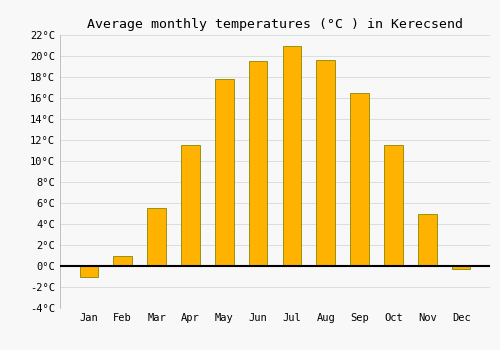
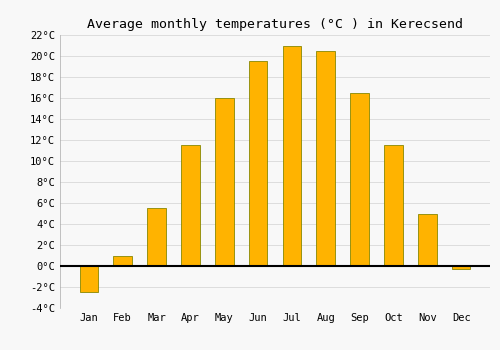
Jan: -1.0°C -> -2.5°C
May: 17.8°C -> 16.0°C
Aug: 19.6°C -> 20.5°C
